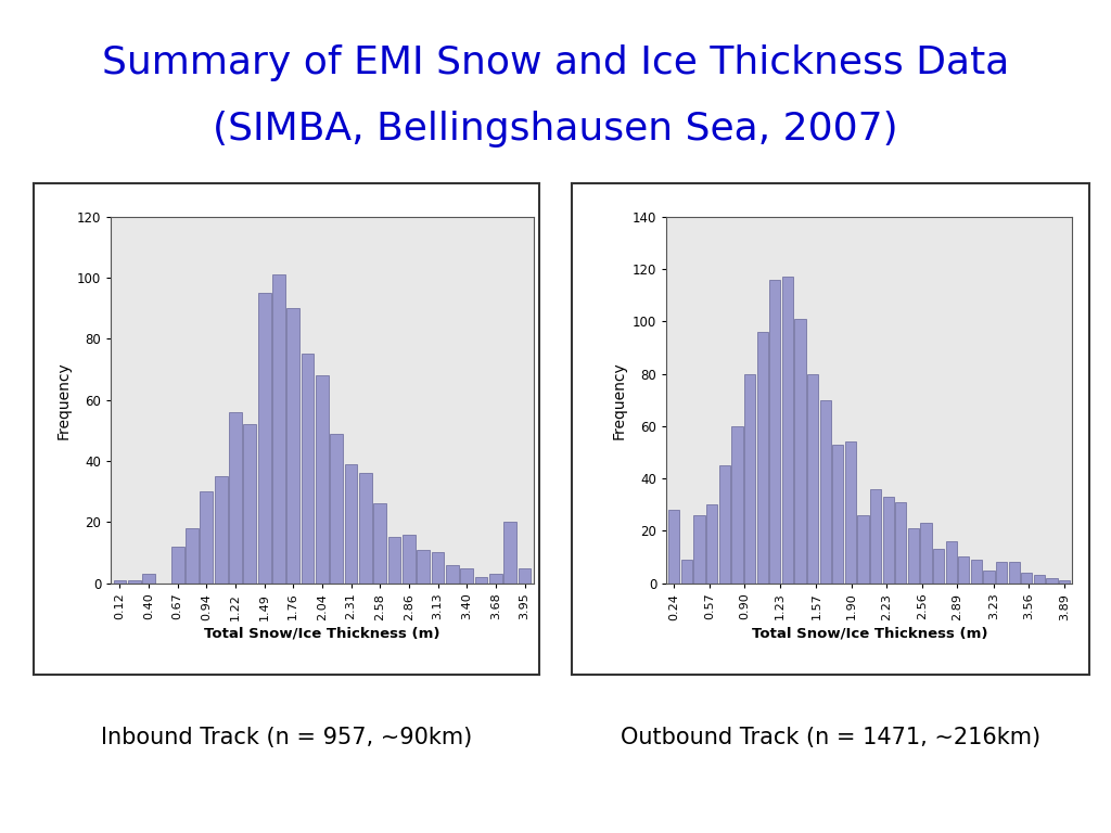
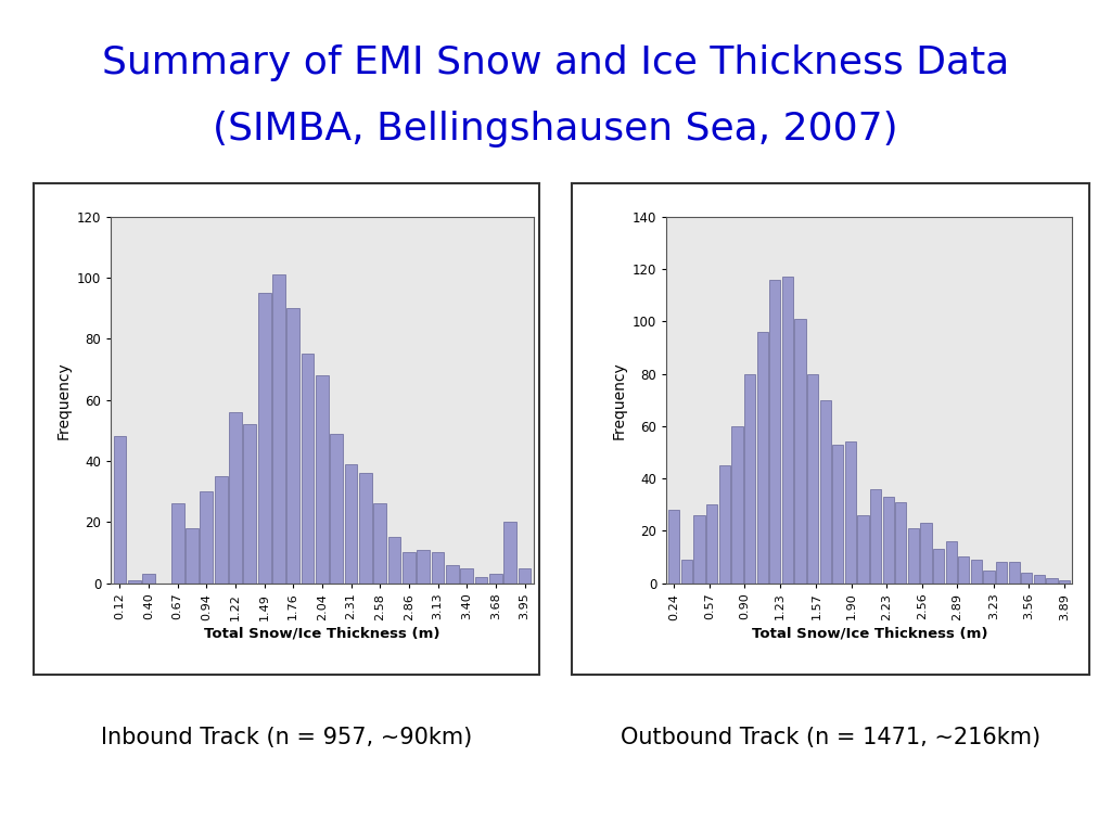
0.12: 1 -> 48
0.67: 12 -> 26
2.86: 16 -> 10
